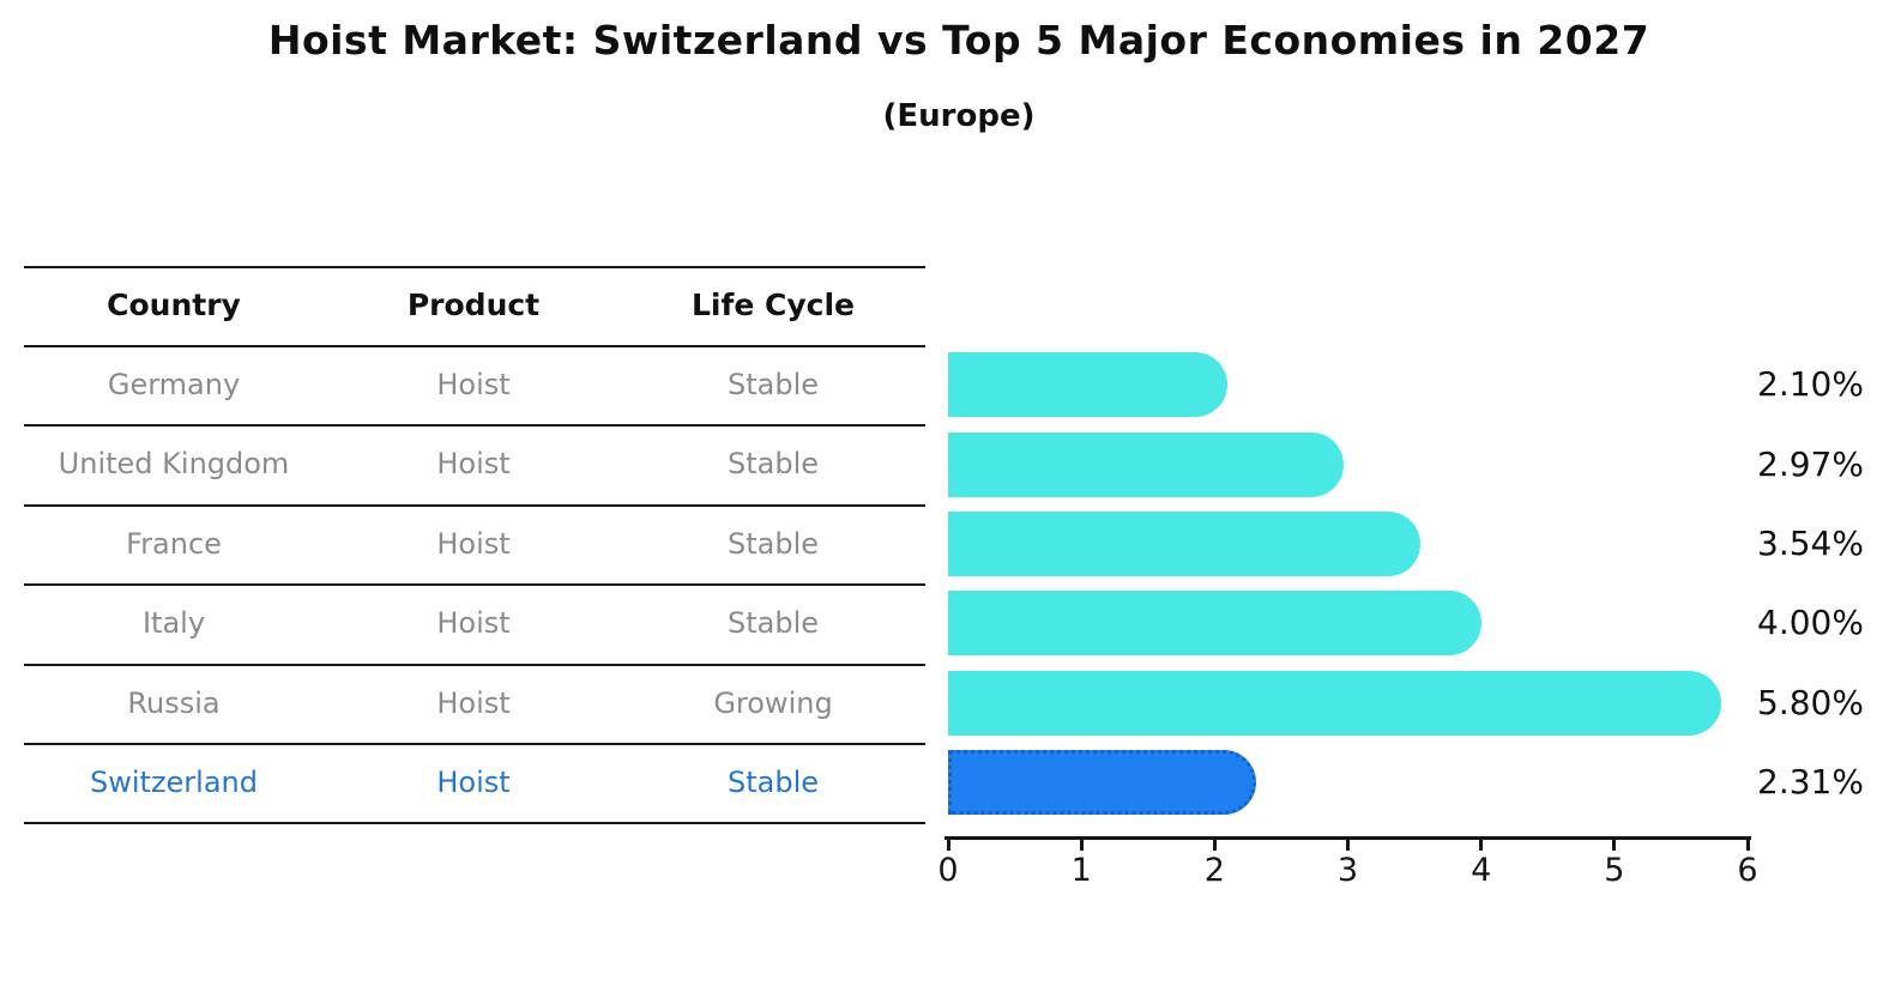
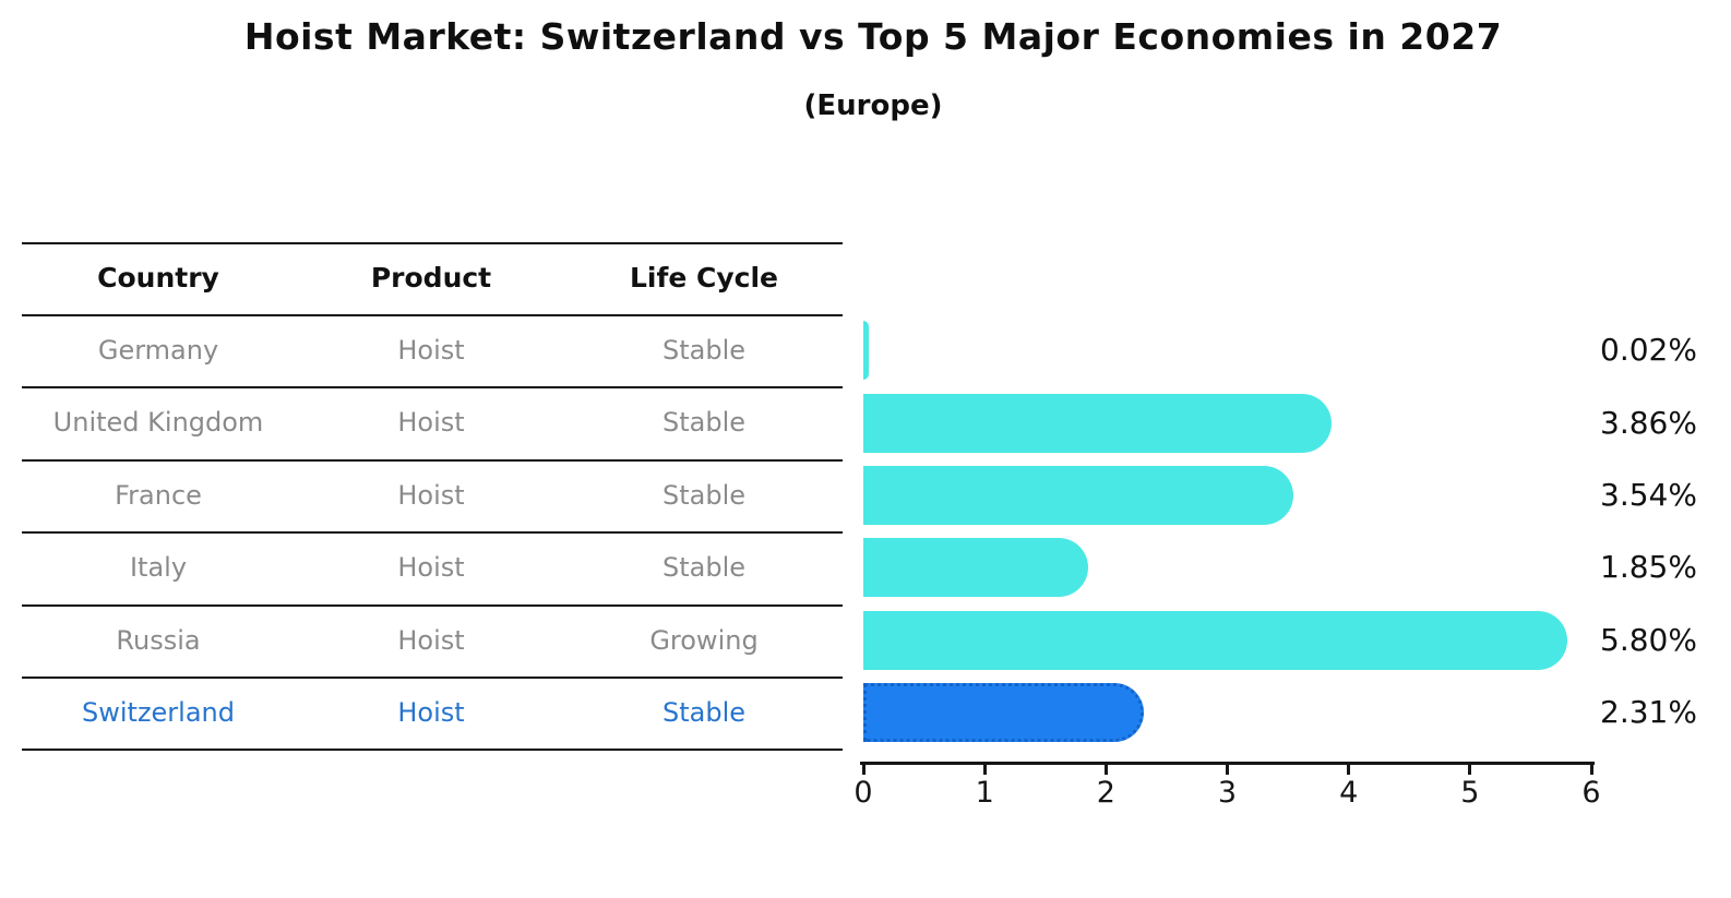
Germany: 2.10% -> 0.02%
United Kingdom: 2.97% -> 3.86%
Italy: 4.00% -> 1.85%
